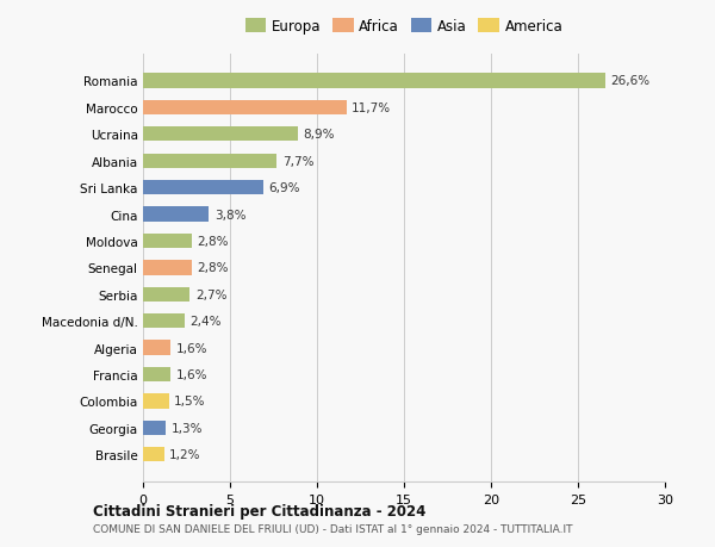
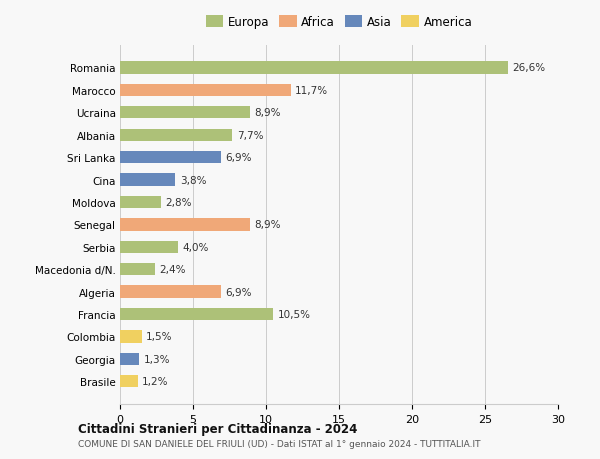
Senegal: 2,8% -> 8,9%
Serbia: 2,7% -> 4,0%
Algeria: 1,6% -> 6,9%
Francia: 1,6% -> 10,5%
